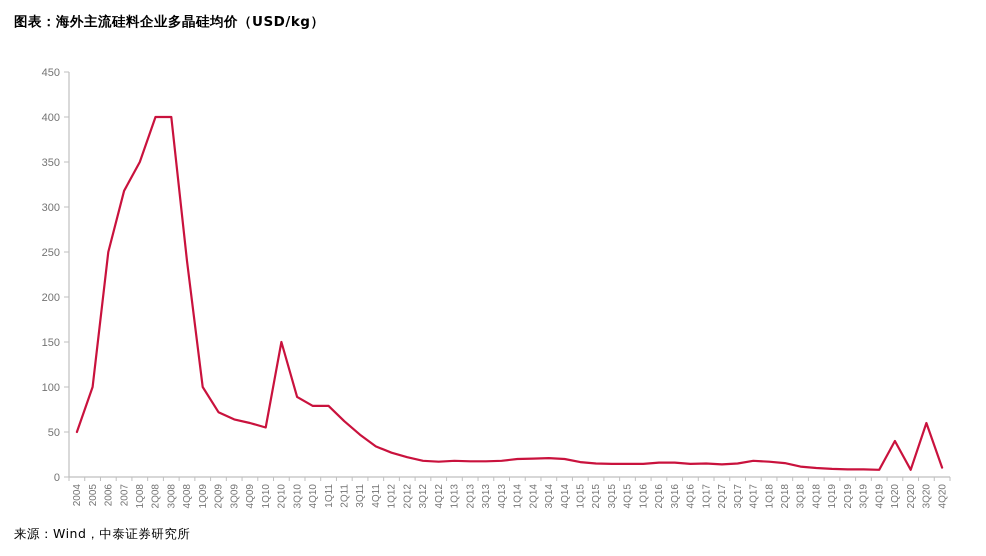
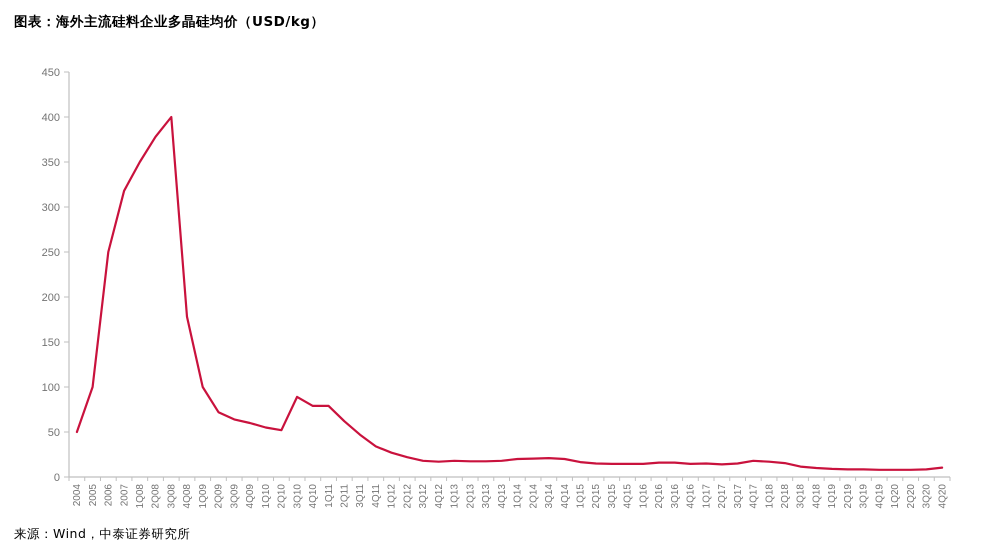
2Q08: 400 -> 380
4Q08: 240 -> 180
2Q10: 150 -> 50
1Q20: 40 -> 10
3Q20: 60 -> 10
